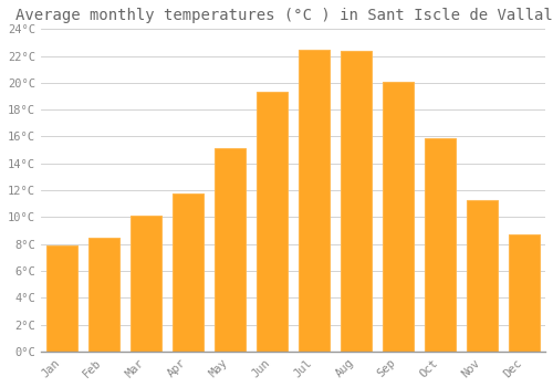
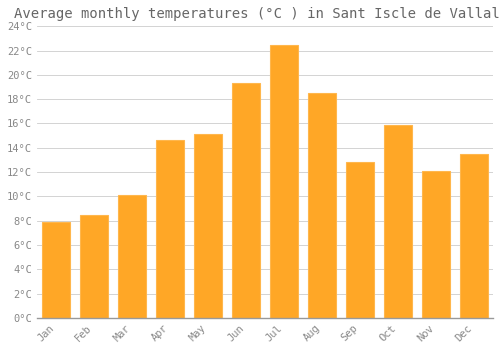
Apr: 11.8°C -> 14.6°C
Aug: 22.4°C -> 18.5°C
Sep: 20.1°C -> 12.8°C
Nov: 11.3°C -> 12.1°C
Dec: 8.7°C -> 13.5°C
